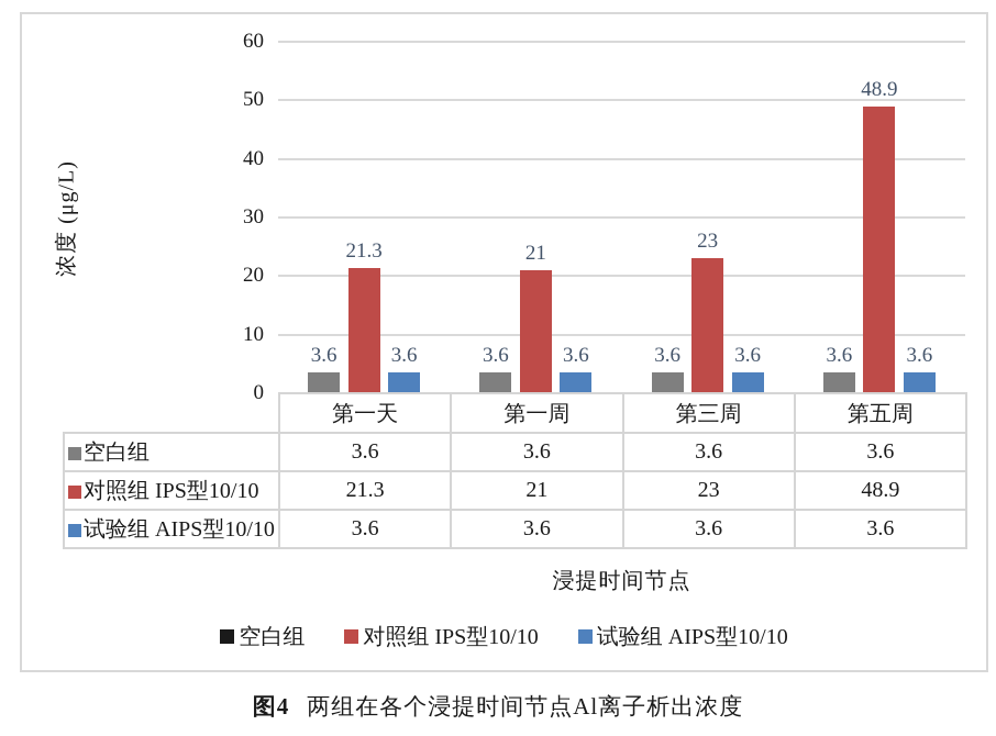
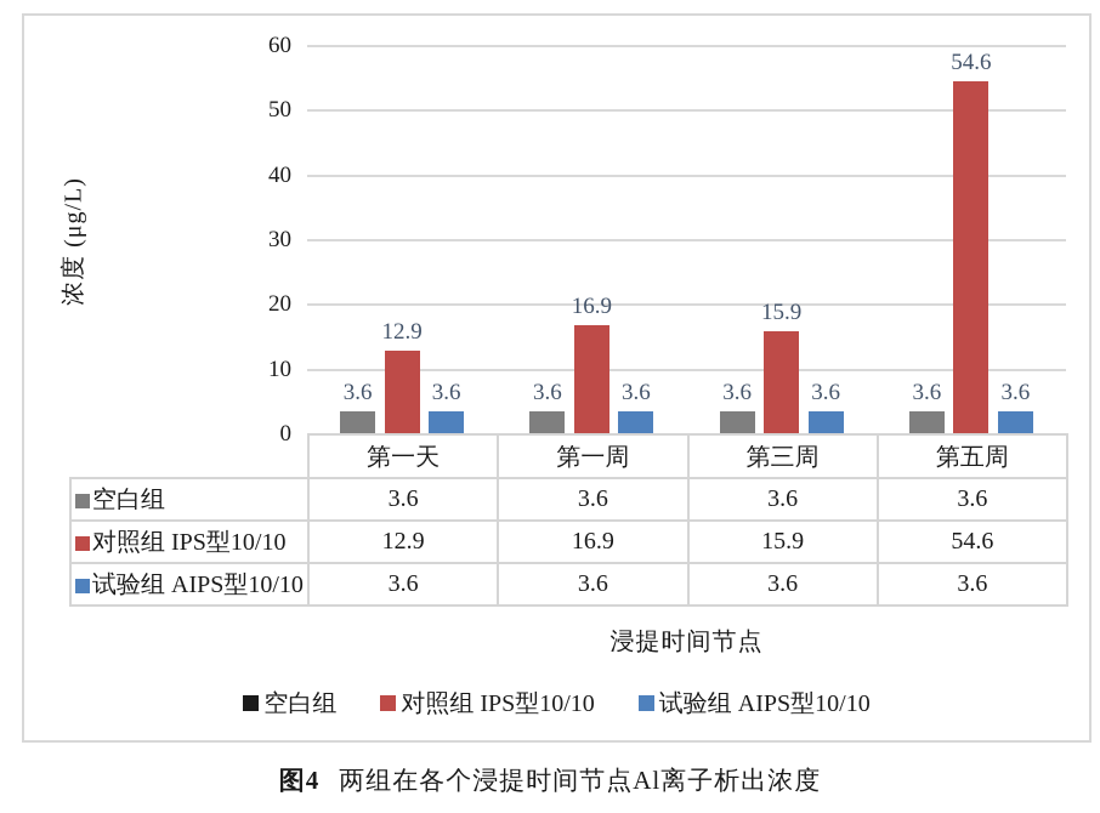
对照组 IPS型10/10/第一天: 21.3 -> 12.9
对照组 IPS型10/10/第一周: 21 -> 16.9
对照组 IPS型10/10/第三周: 23 -> 15.9
对照组 IPS型10/10/第五周: 48.9 -> 54.6
